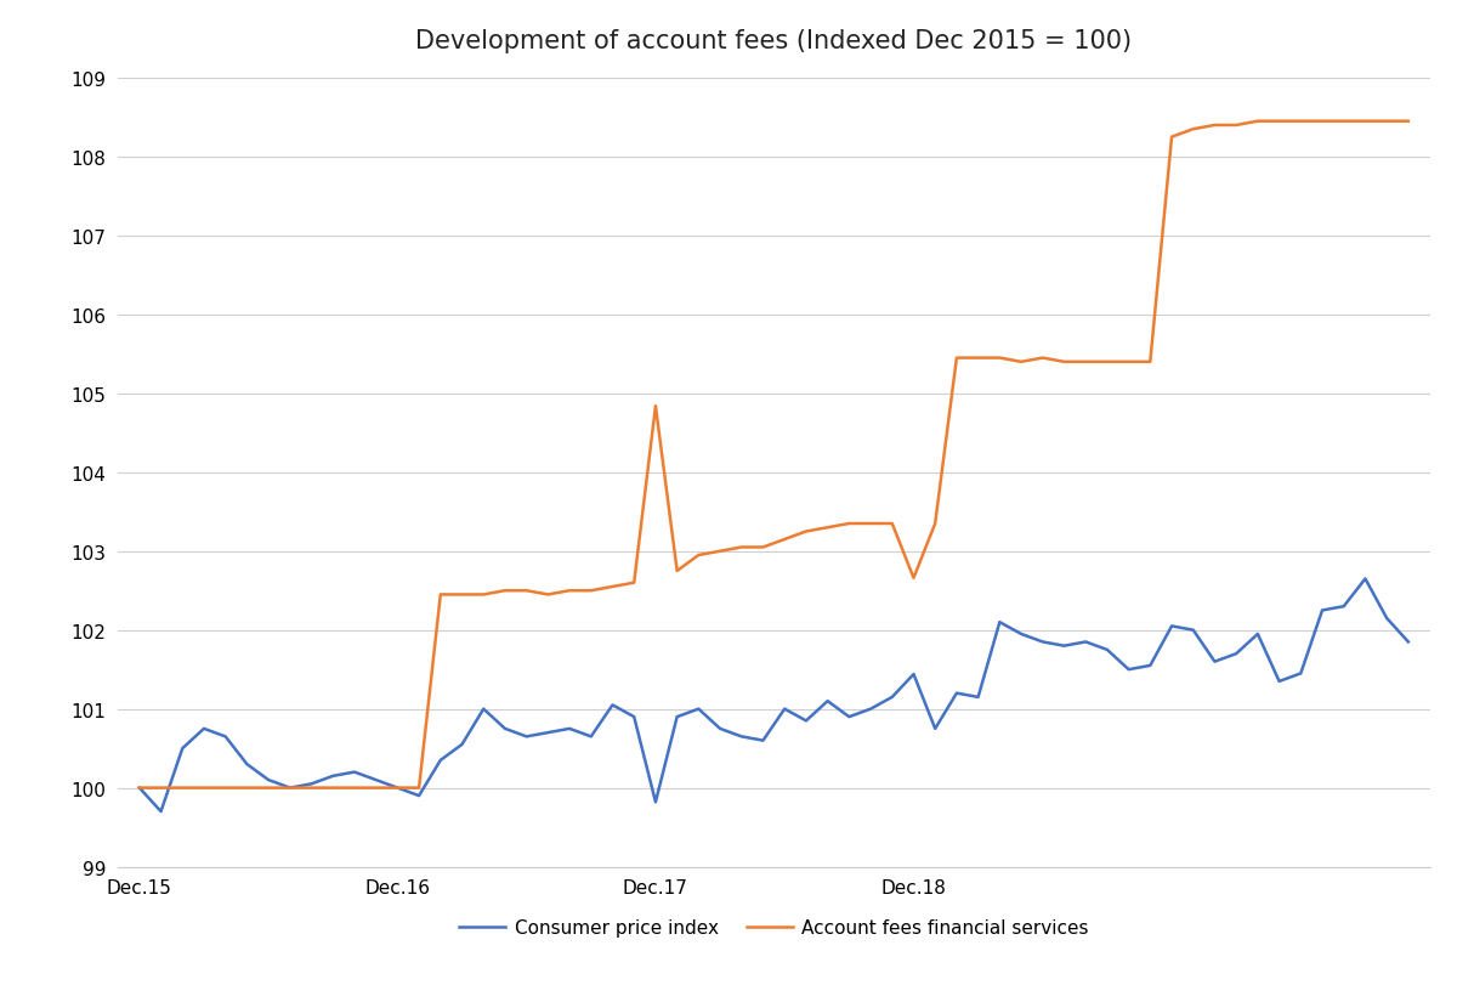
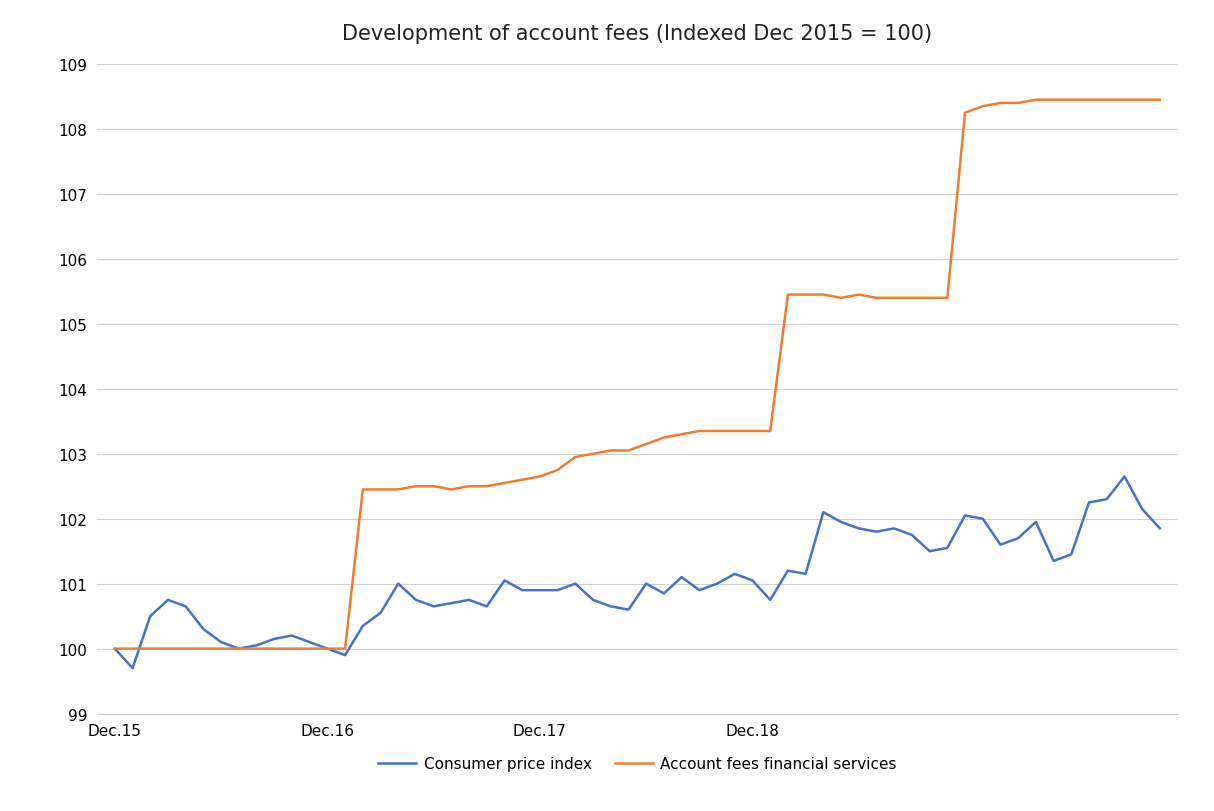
Consumer price index/Dec.17: 99.82 -> 100.90
Account fees financial services/Dec.17: 104.84 -> 102.65
Consumer price index/Dec.18: 101.44 -> 101.05
Account fees financial services/Dec.18: 102.66 -> 103.35
